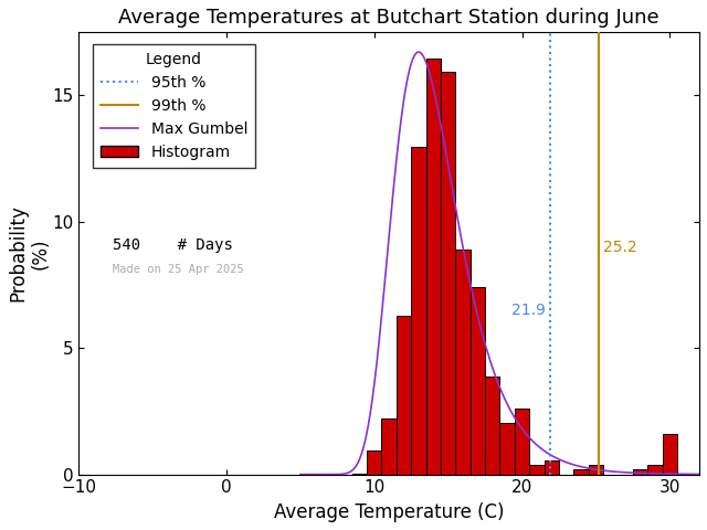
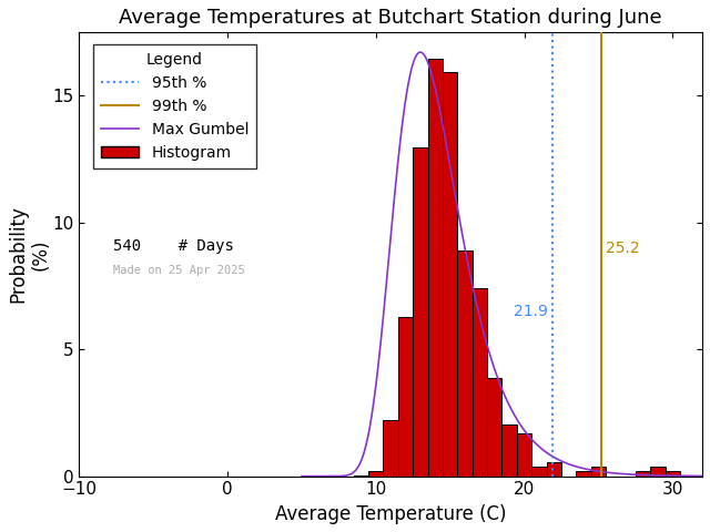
Histogram/10: 0.95 -> 0.19
Histogram/20: 2.60 -> 1.67
Histogram/30: 1.60 -> 0.19
